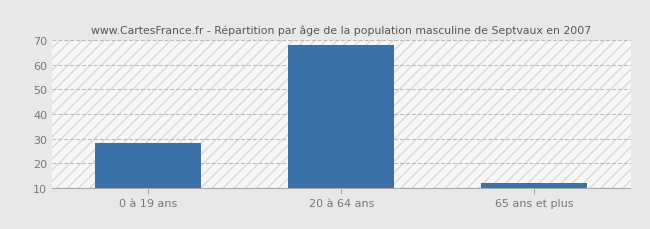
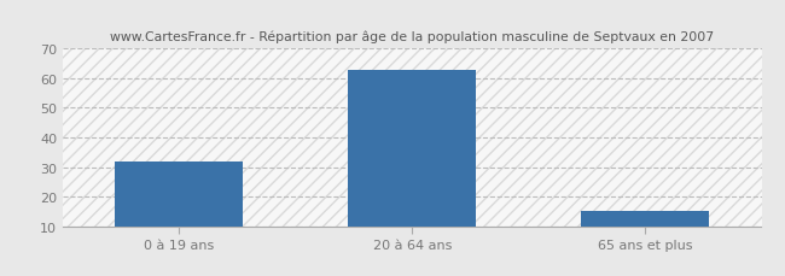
0 à 19 ans: 28 -> 32
20 à 64 ans: 68 -> 63
65 ans et plus: 12 -> 15
